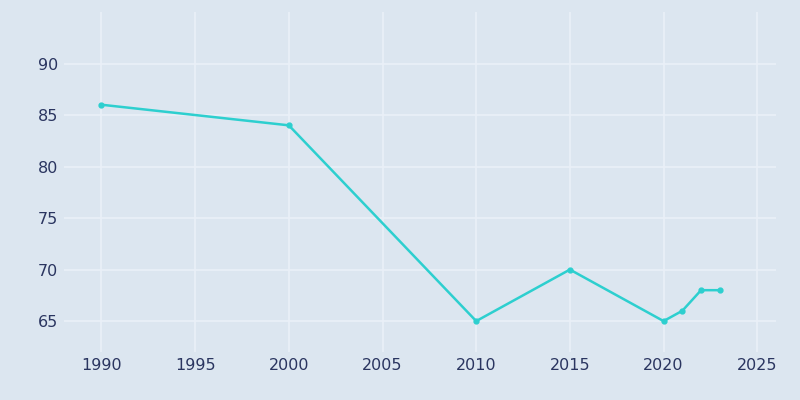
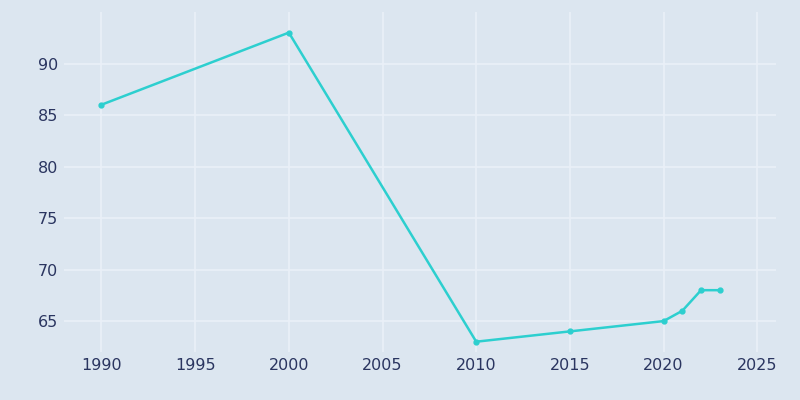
2000: 84 -> 93
2010: 65 -> 63
2015: 70 -> 64
